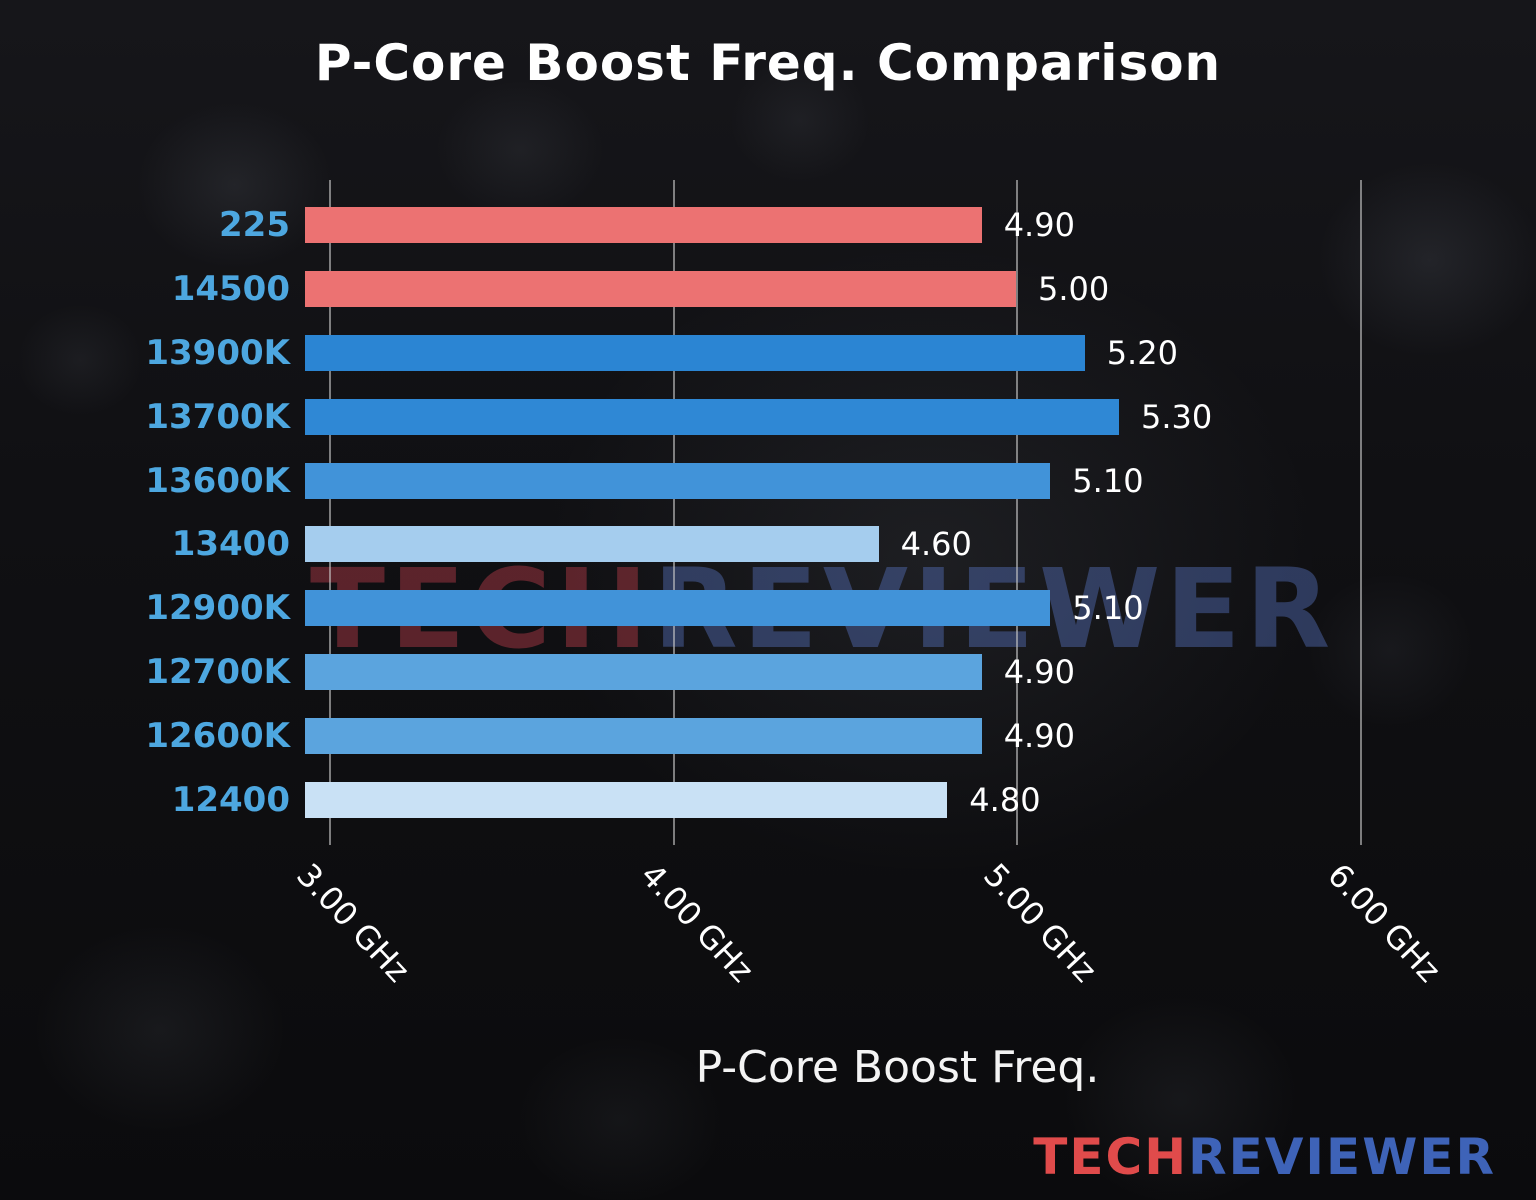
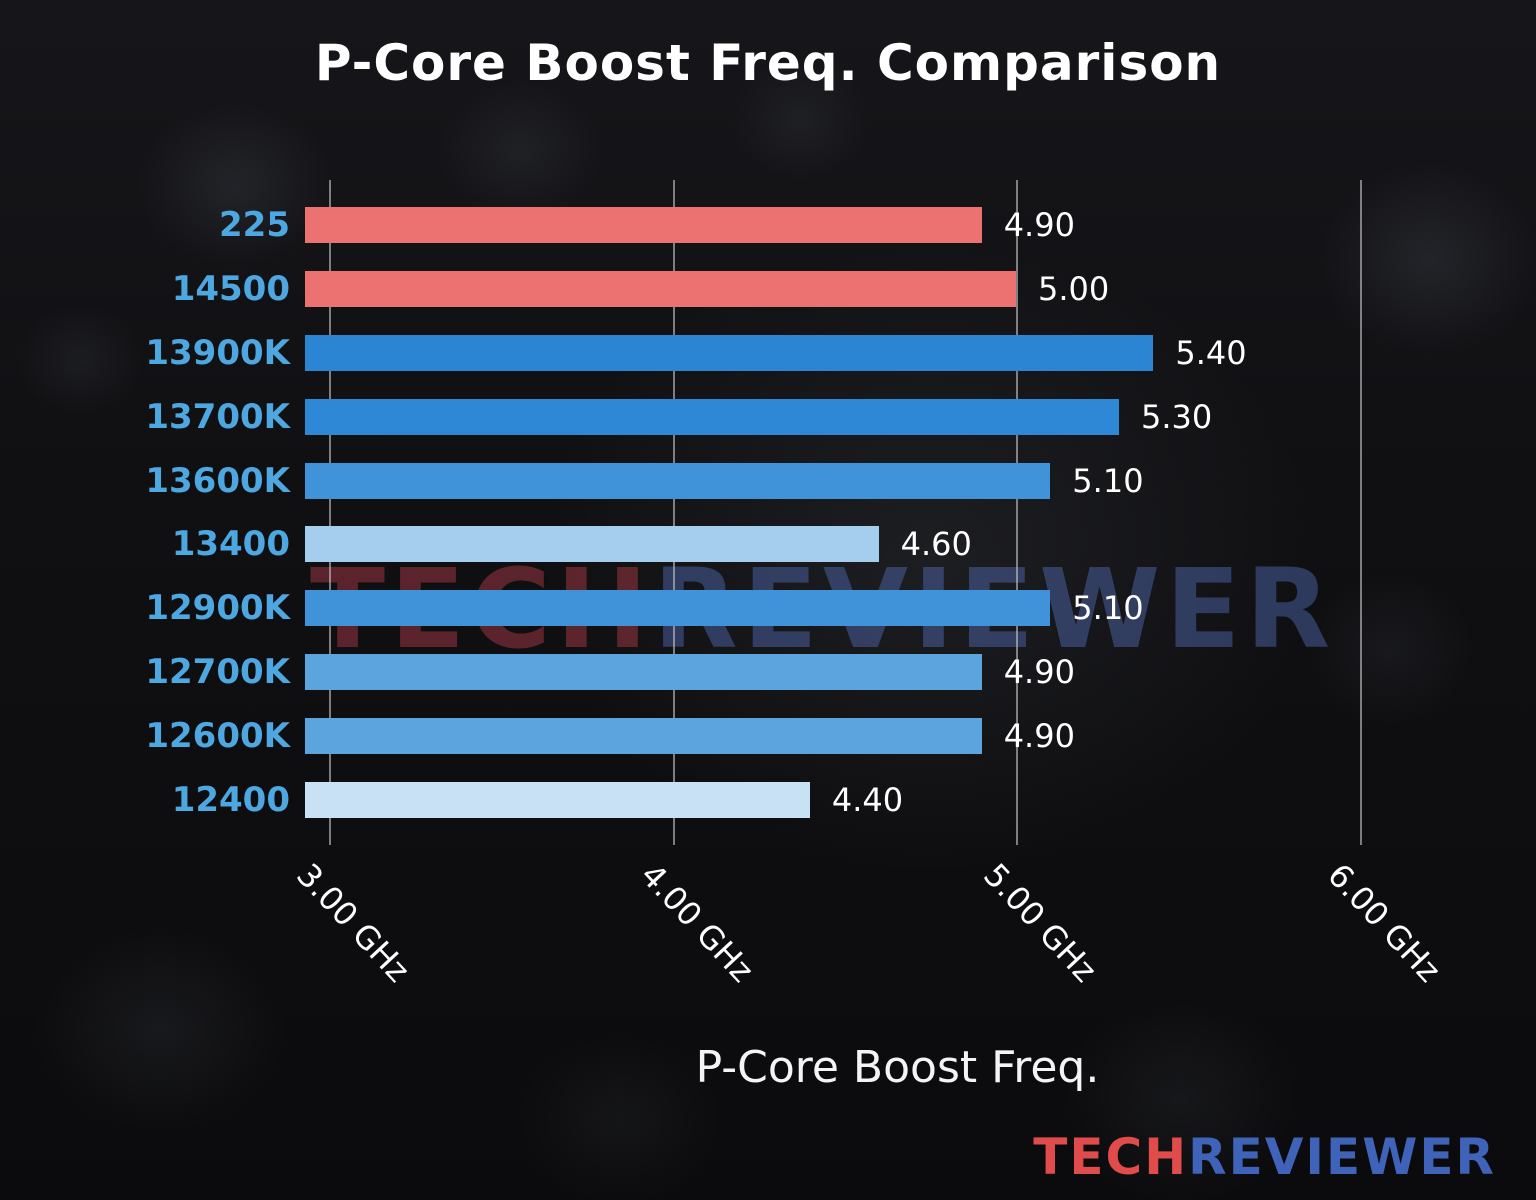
13900K: 5.20 -> 5.40
12400: 4.80 -> 4.40
